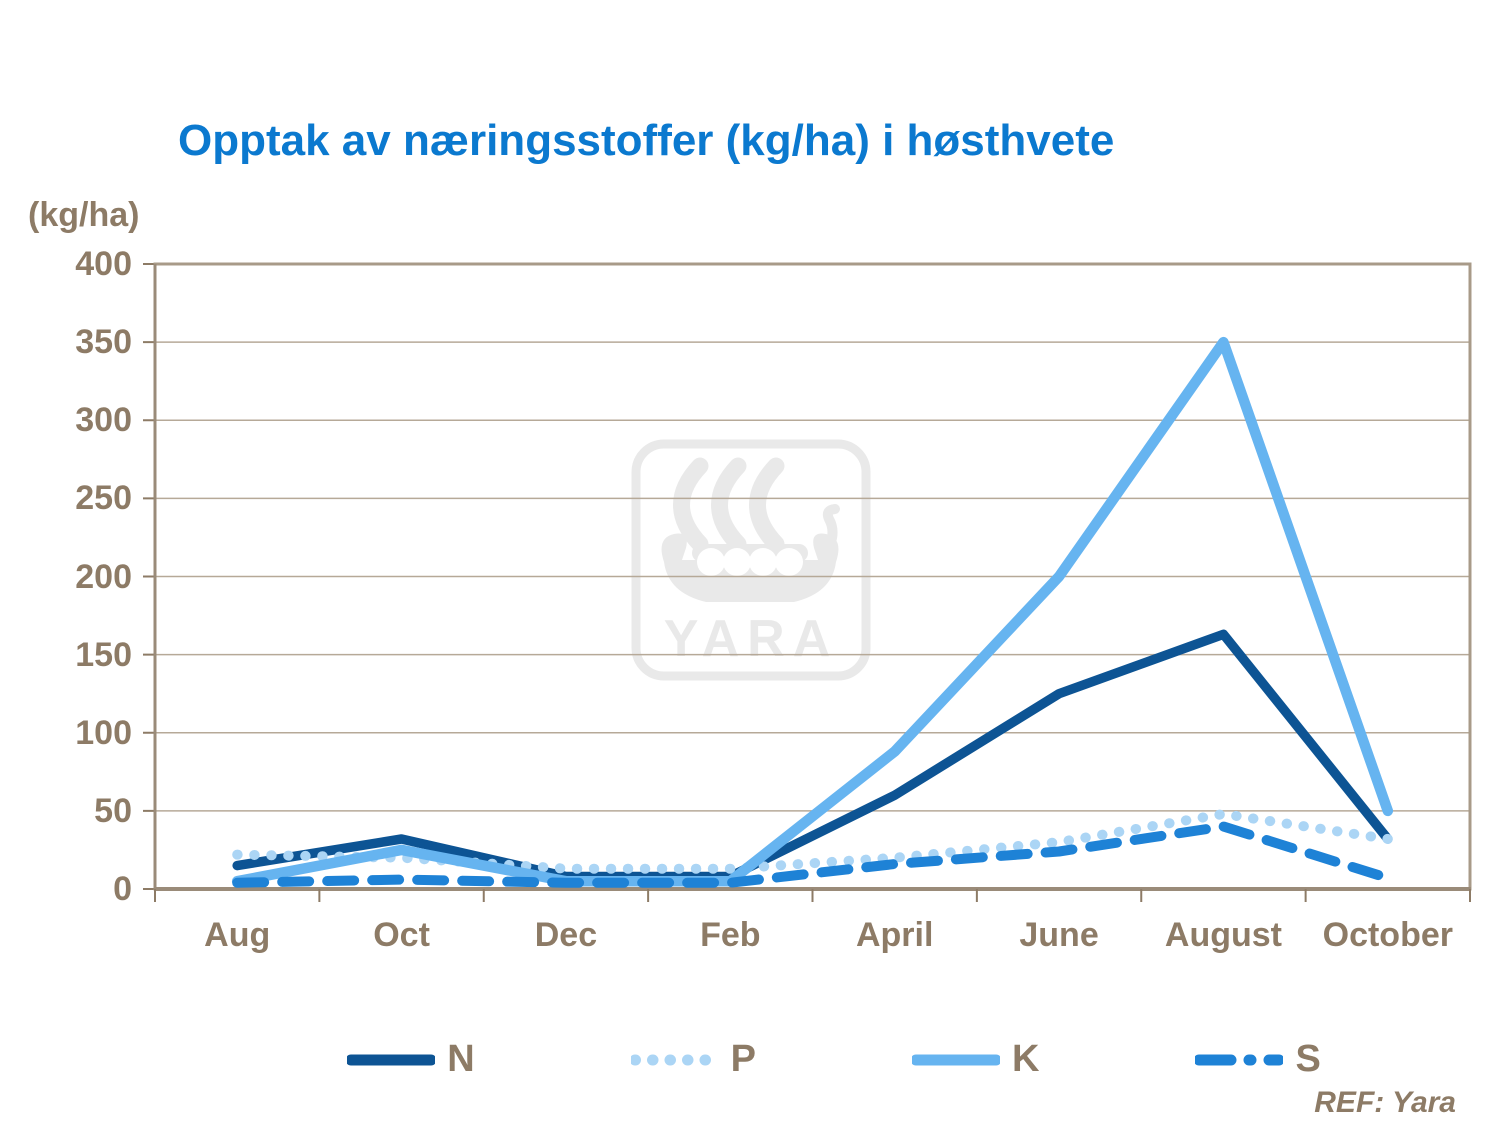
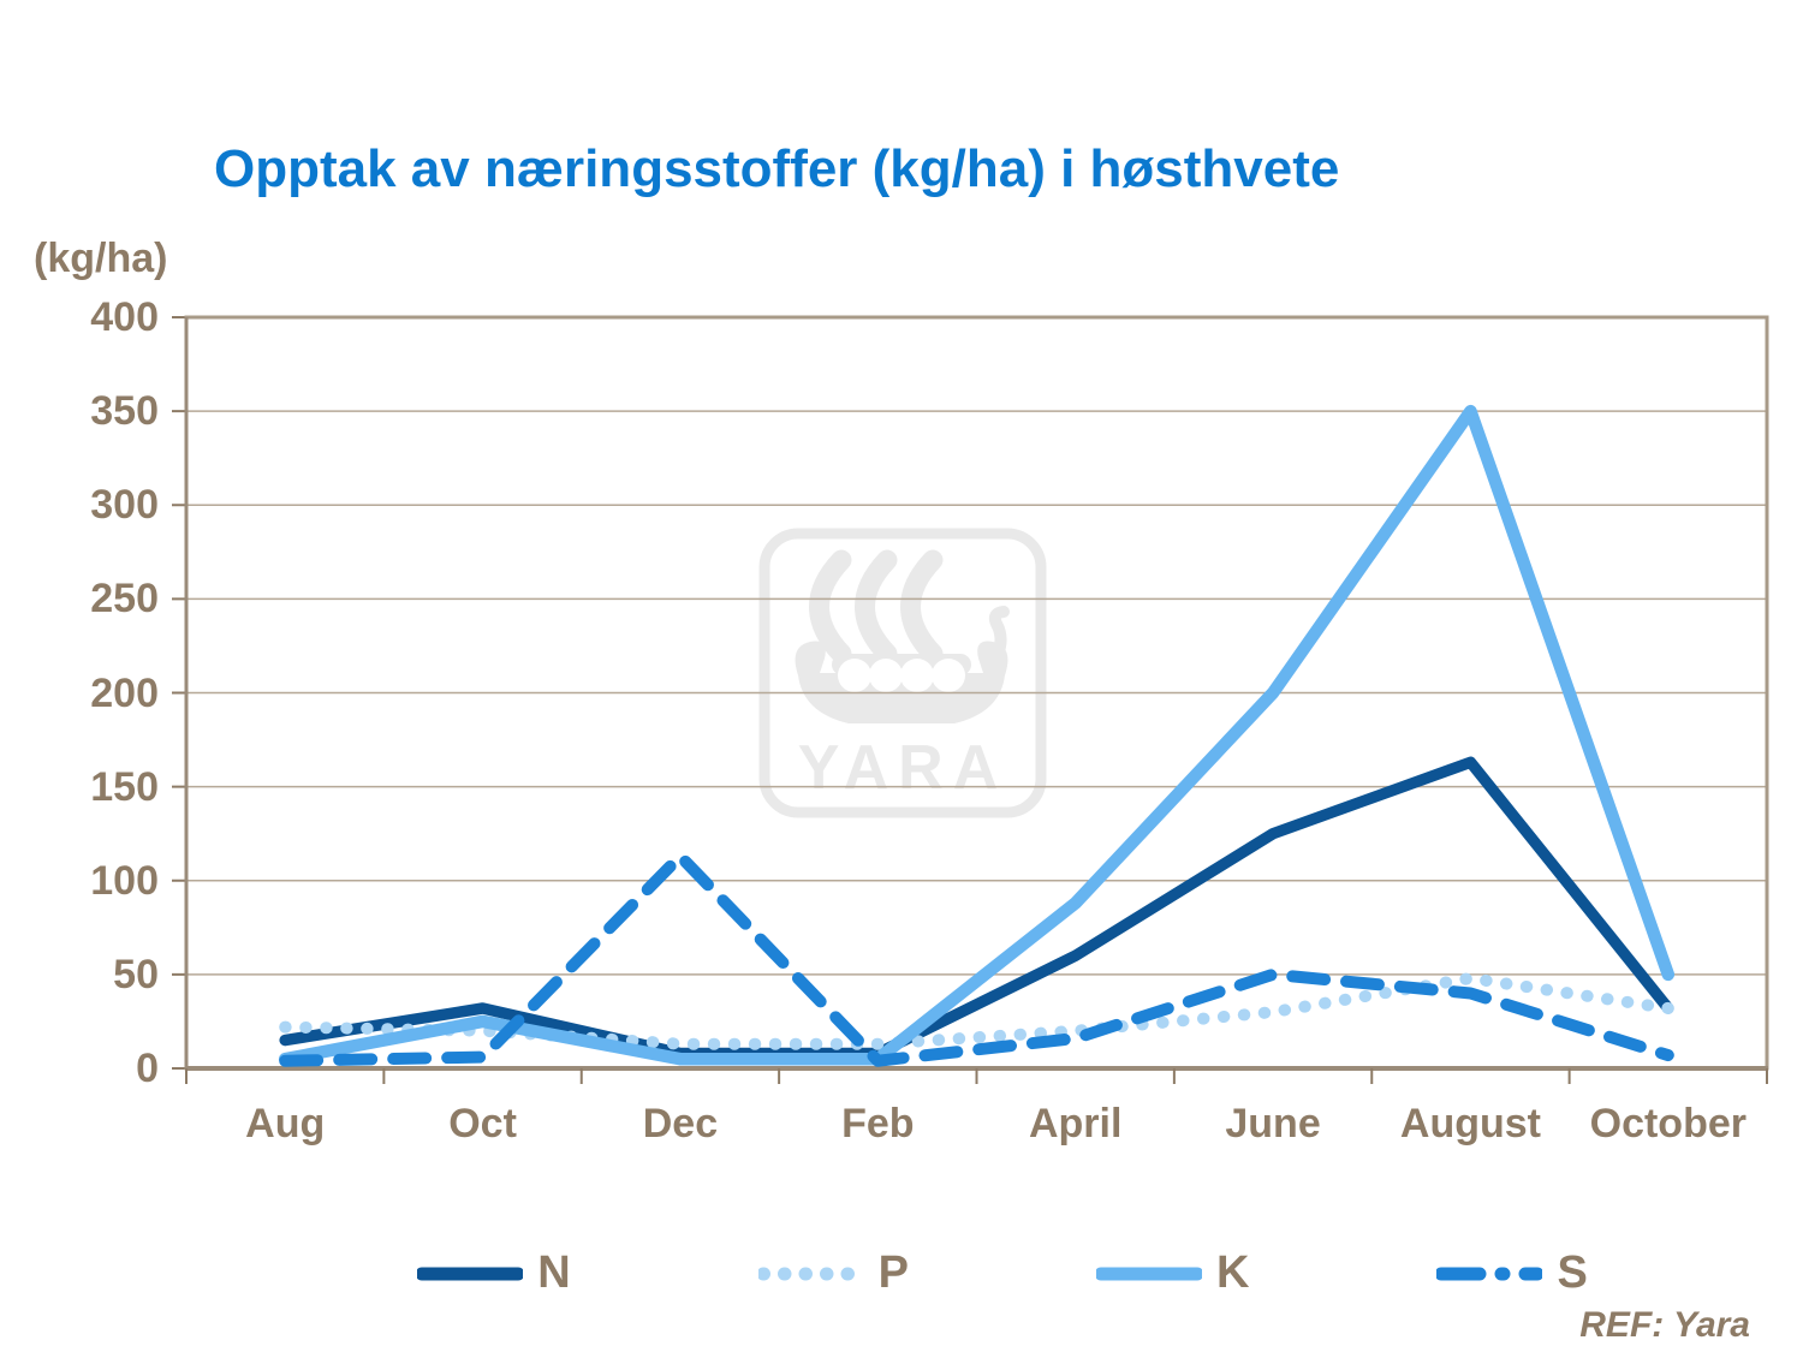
S/Dec: 4 -> 113
S/June: 24 -> 50
